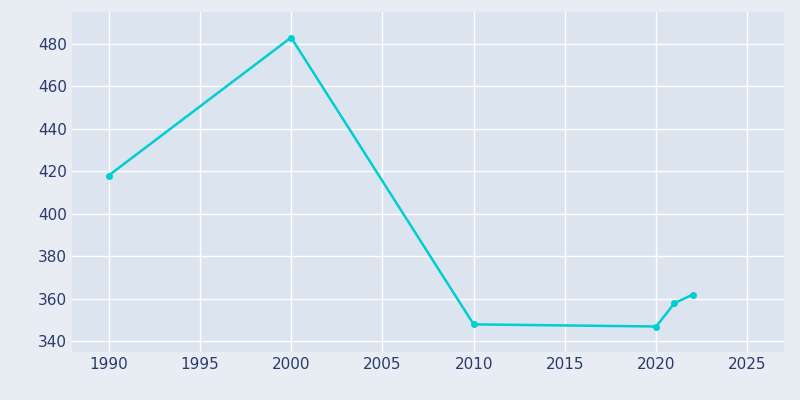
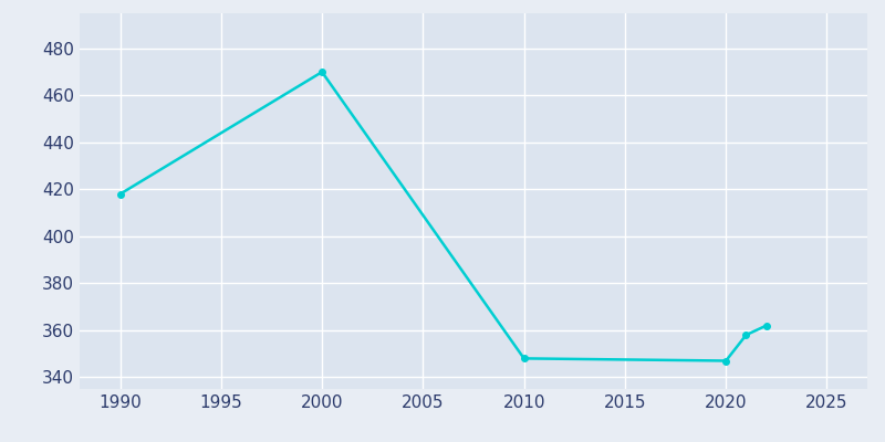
2000: 483 -> 470
